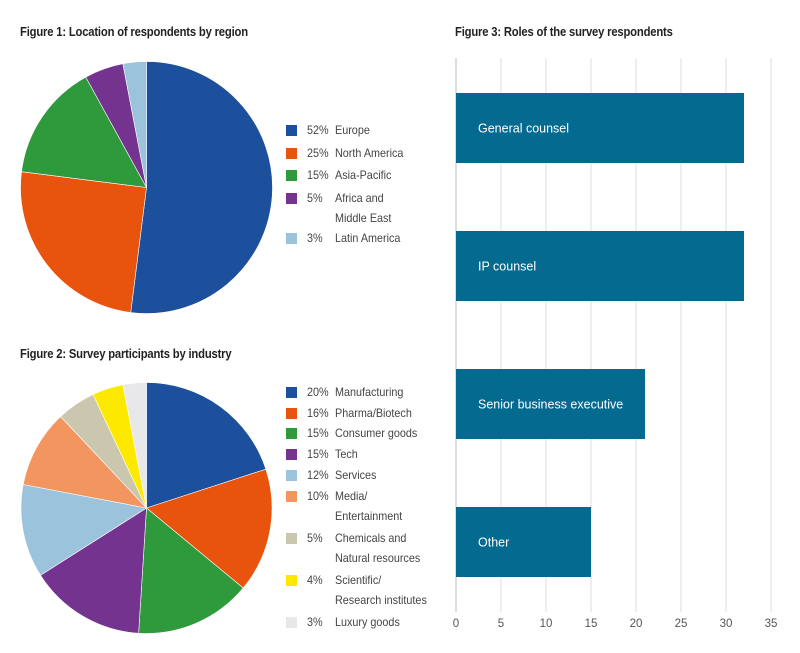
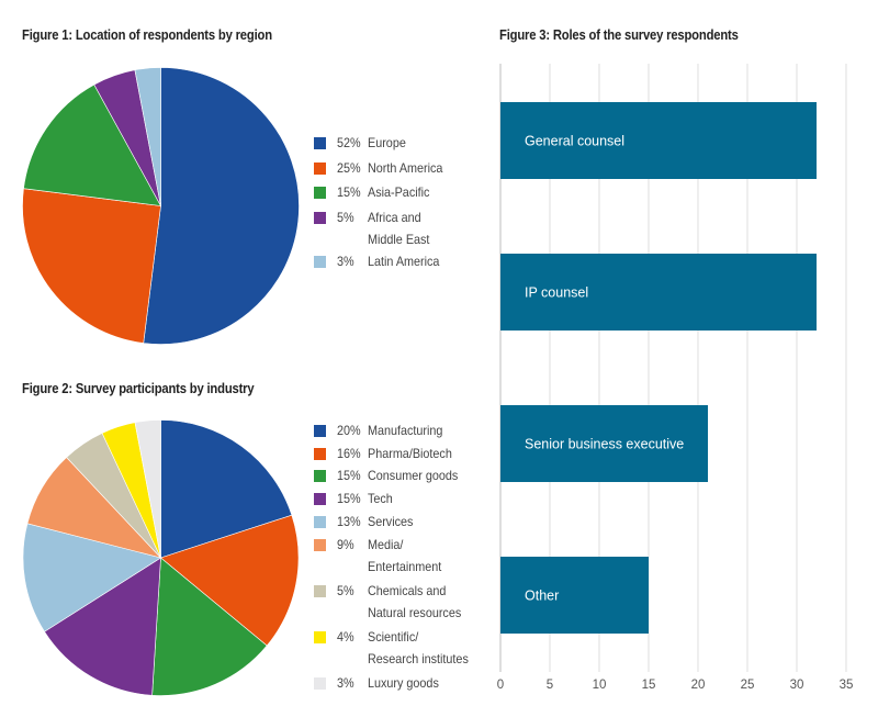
Figure 2: Survey participants by industry/Services: 12% -> 13%
Figure 2: Survey participants by industry/Media/ Entertainment: 10% -> 9%
